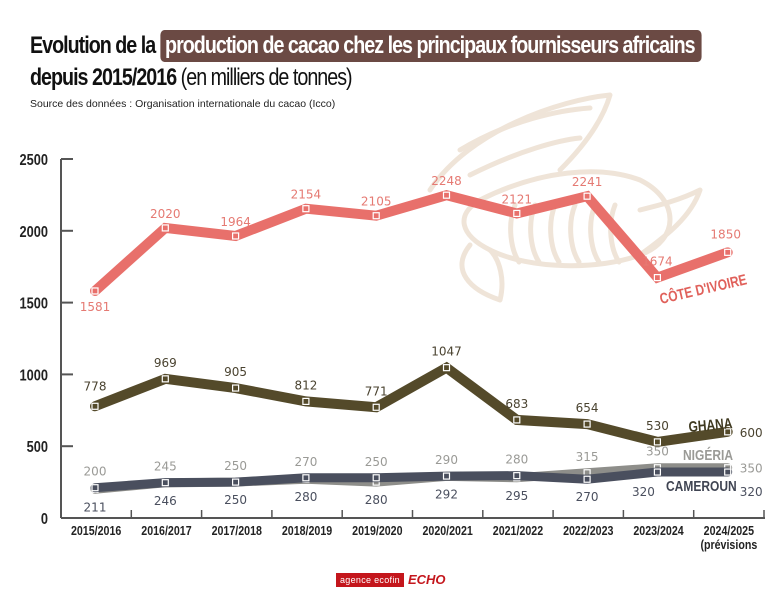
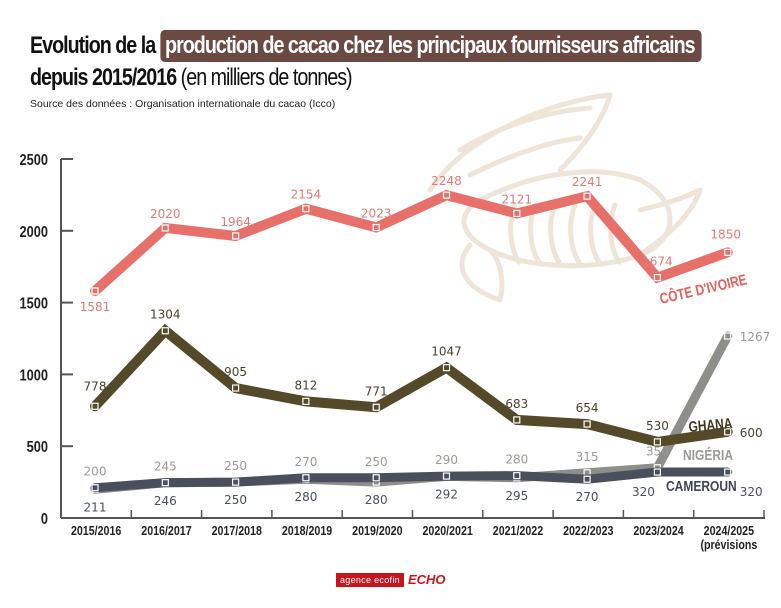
GHANA/2016/2017: 969 -> 1304
CÔTE D'IVOIRE/2019/2020: 2105 -> 2023
NIGÉRIA/2024/2025: 350 -> 1267
